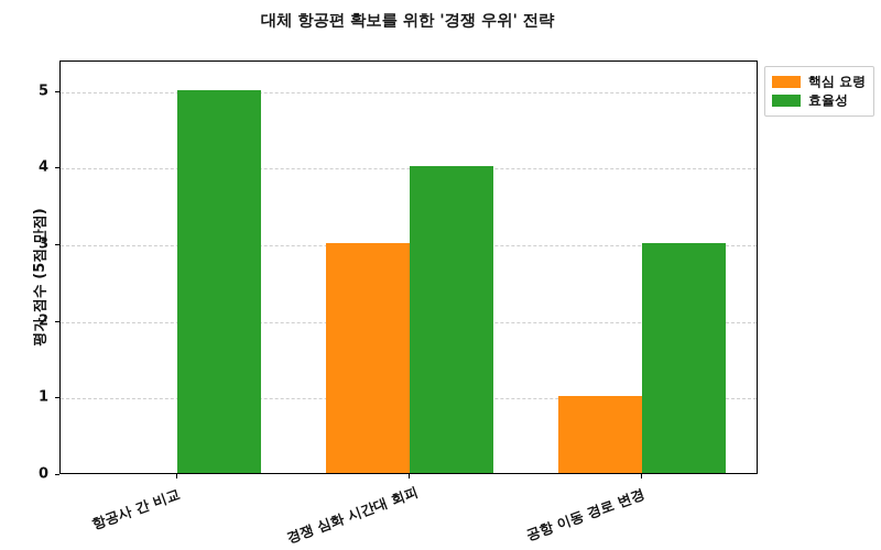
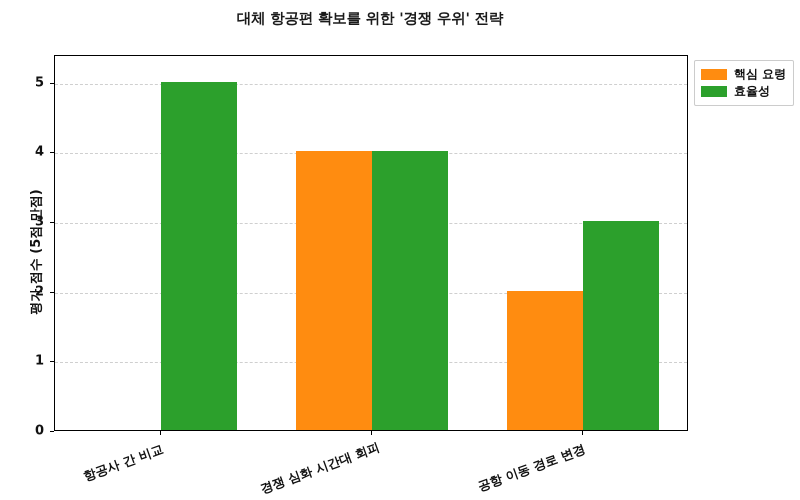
핵심 요령/경쟁 심화 시간대 회피: 3 -> 4
핵심 요령/공항 이동 경로 변경: 1 -> 2
